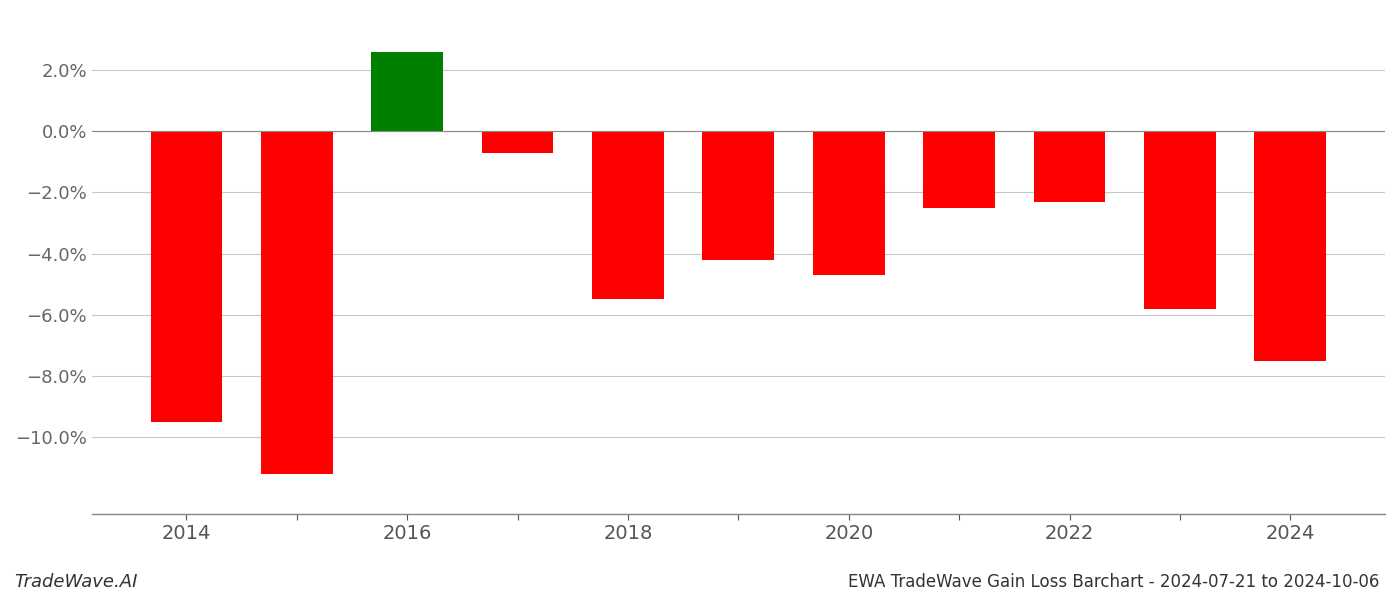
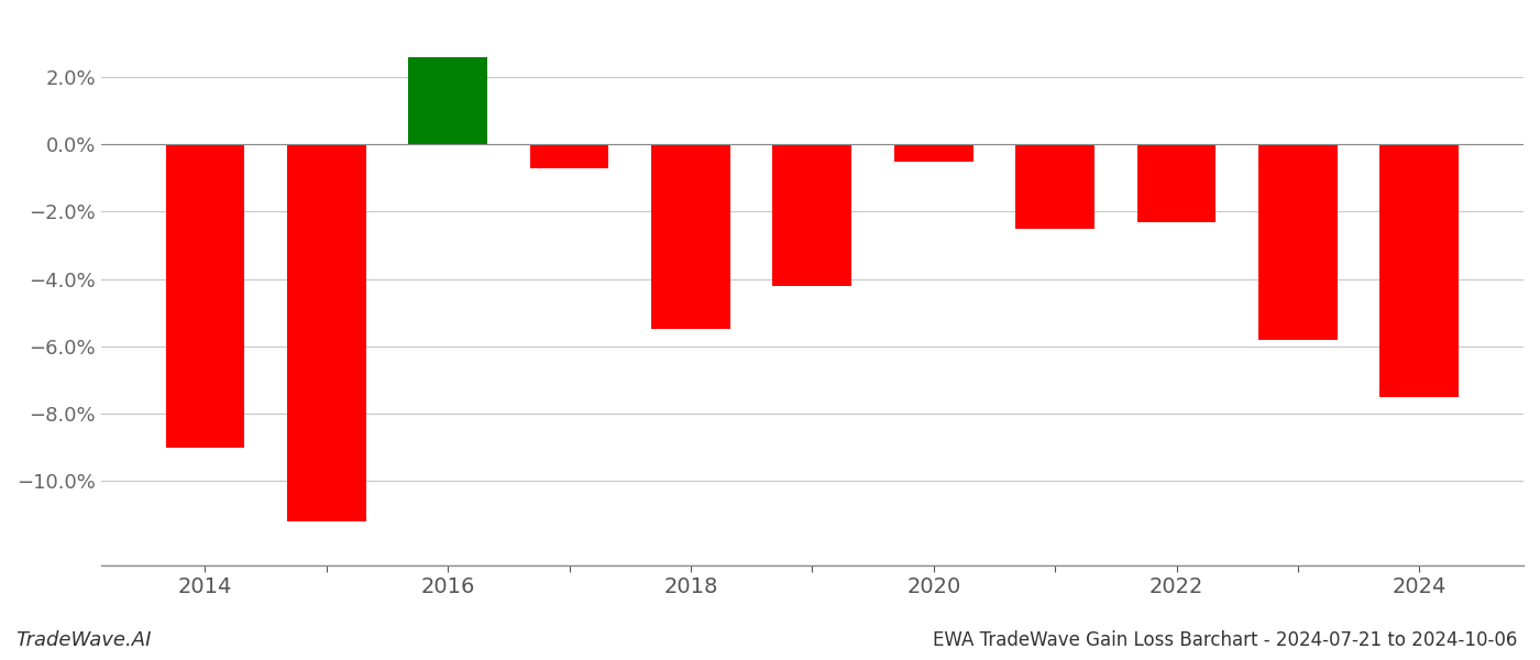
2014: -9.5% -> -9.0%
2020: -4.7% -> -0.5%
